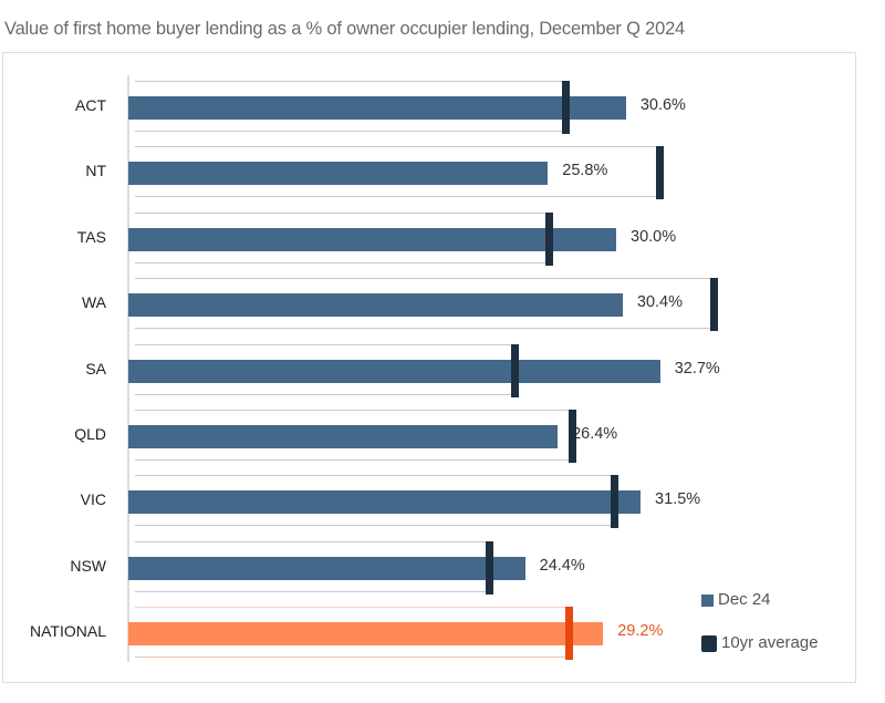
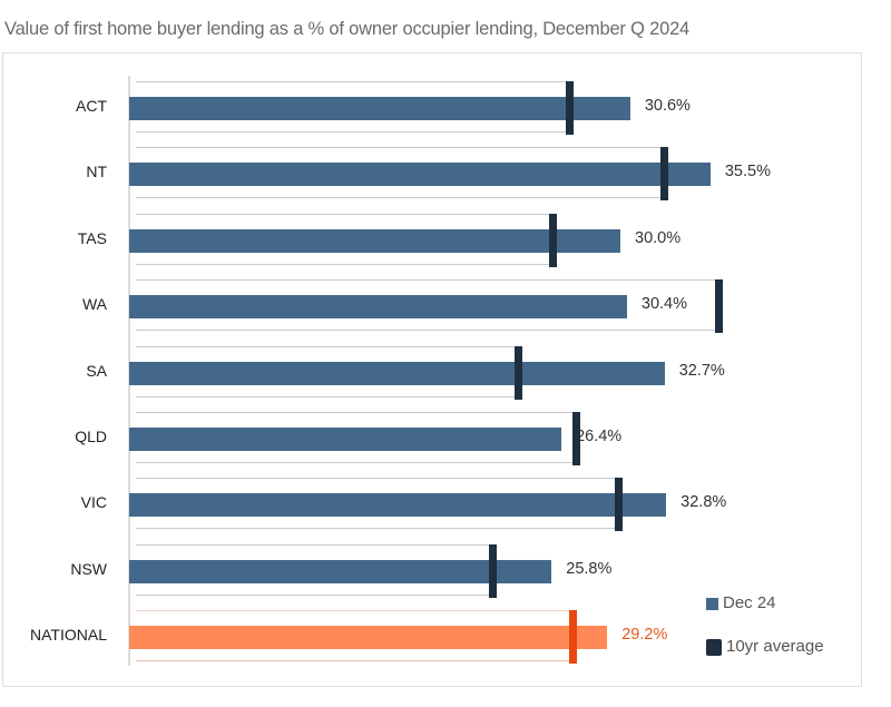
Dec 24/NT: 25.8% -> 35.5%
Dec 24/VIC: 31.5% -> 32.8%
Dec 24/NSW: 24.4% -> 25.8%
